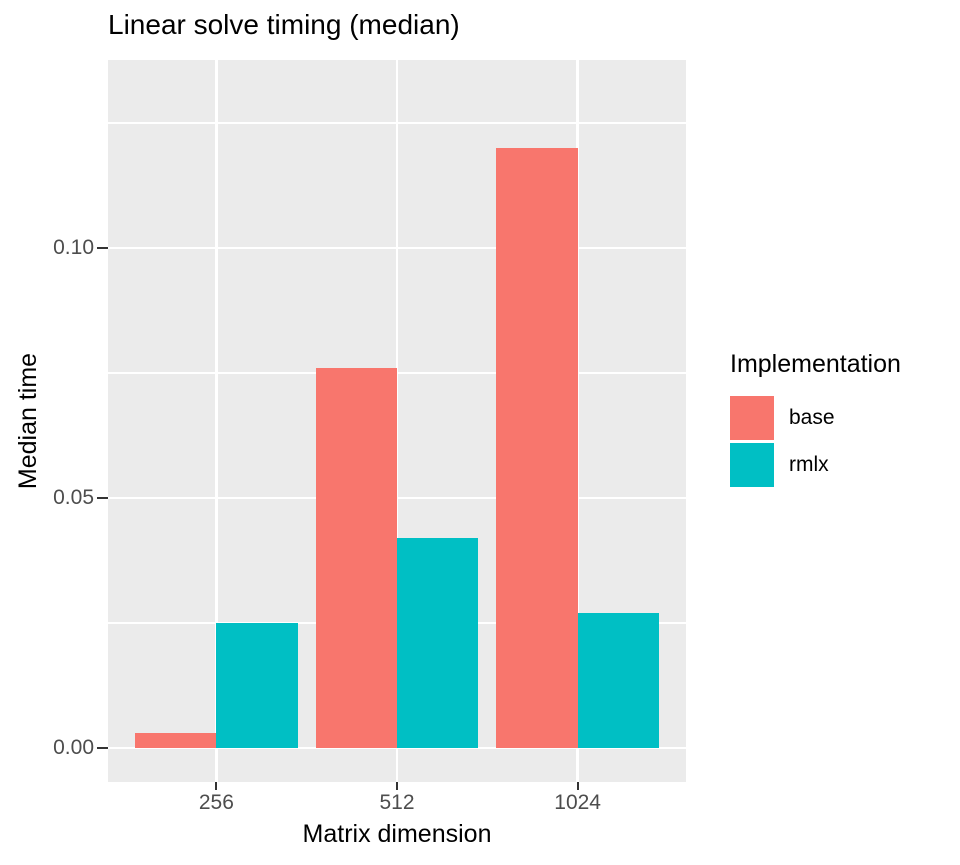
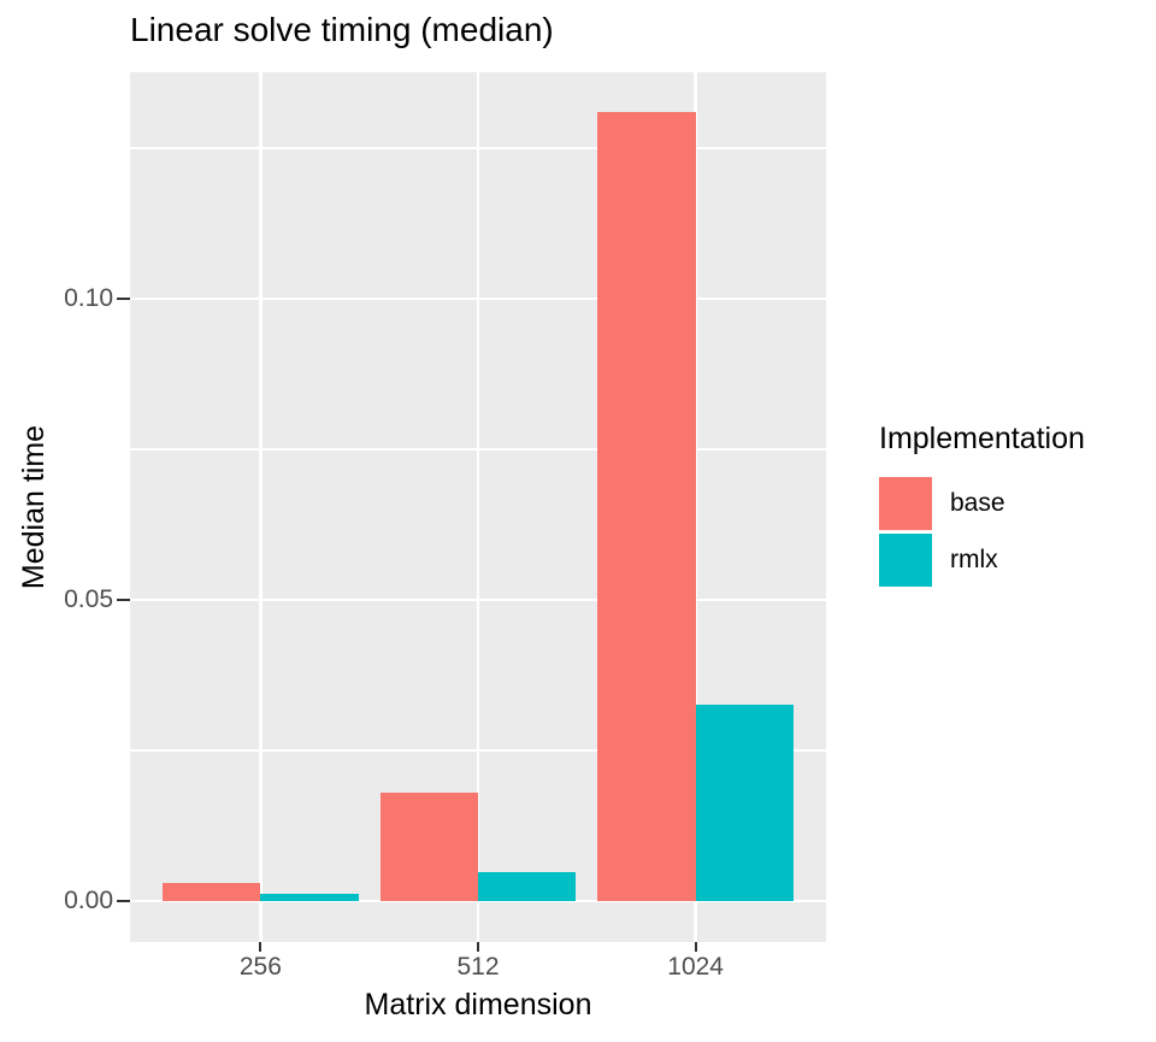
rmlx/256: 0.025 -> 0.001
base/512: 0.076 -> 0.018
rmlx/512: 0.042 -> 0.005
base/1024: 0.120 -> 0.131
rmlx/1024: 0.027 -> 0.033
